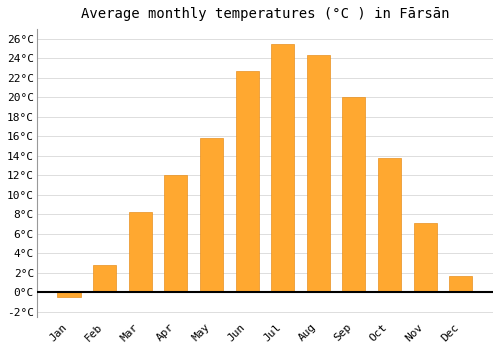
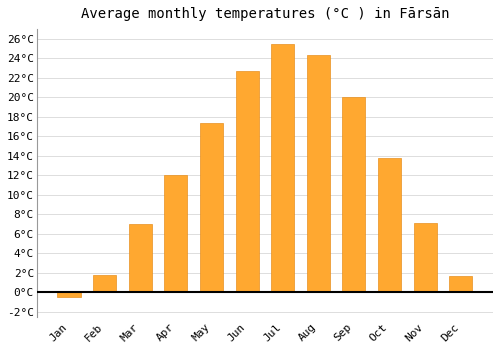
Feb: 2.8°C -> 1.8°C
Mar: 8.2°C -> 7.0°C
May: 15.8°C -> 17.4°C
